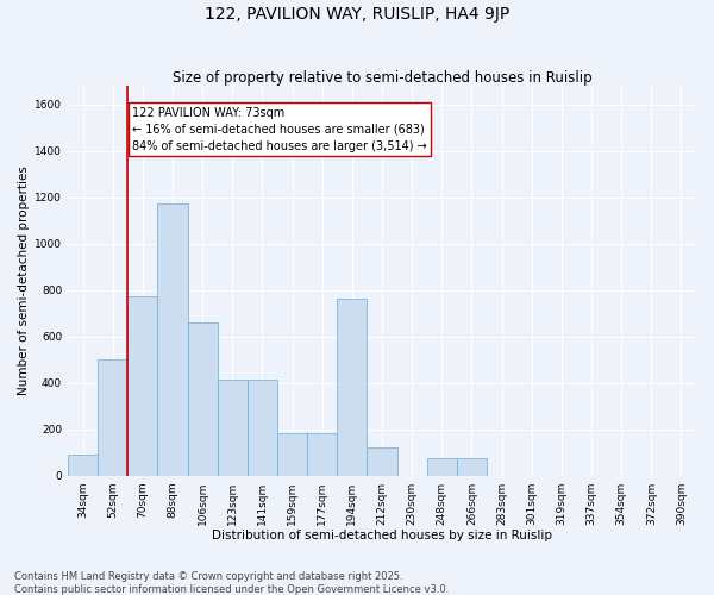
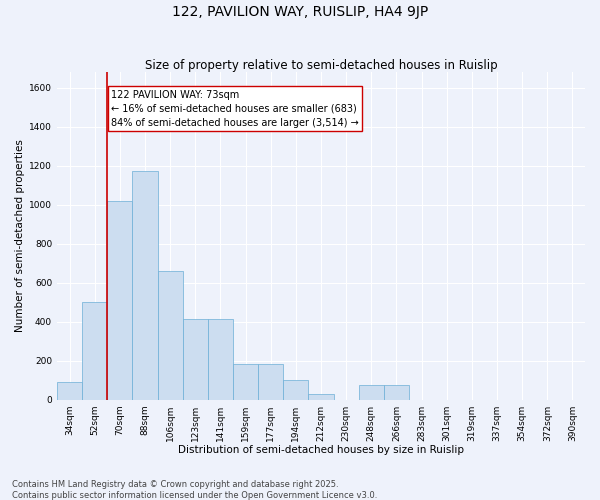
70sqm: 770 -> 1020
194sqm: 760 -> 100
212sqm: 120 -> 30
